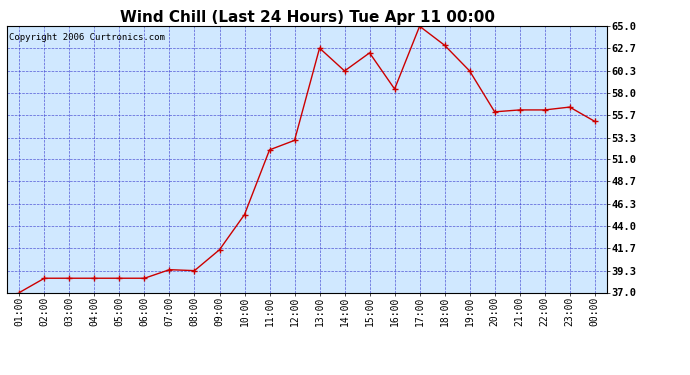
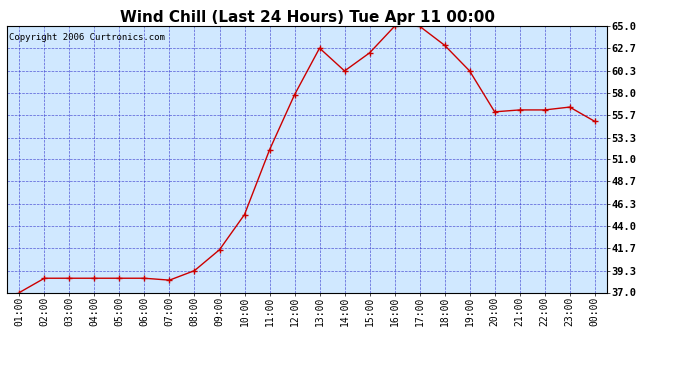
07:00: 39.4 -> 38.3
12:00: 53.0 -> 57.8
16:00: 58.4 -> 65.0
